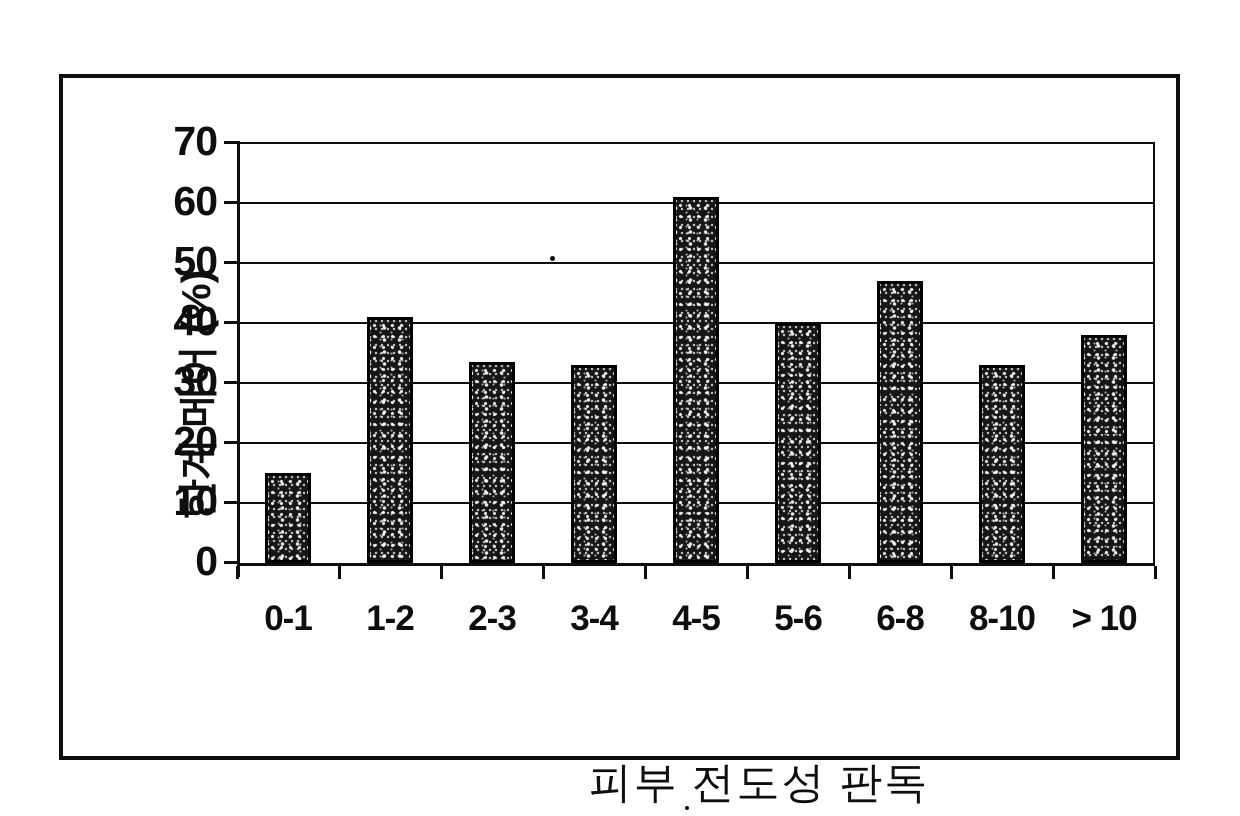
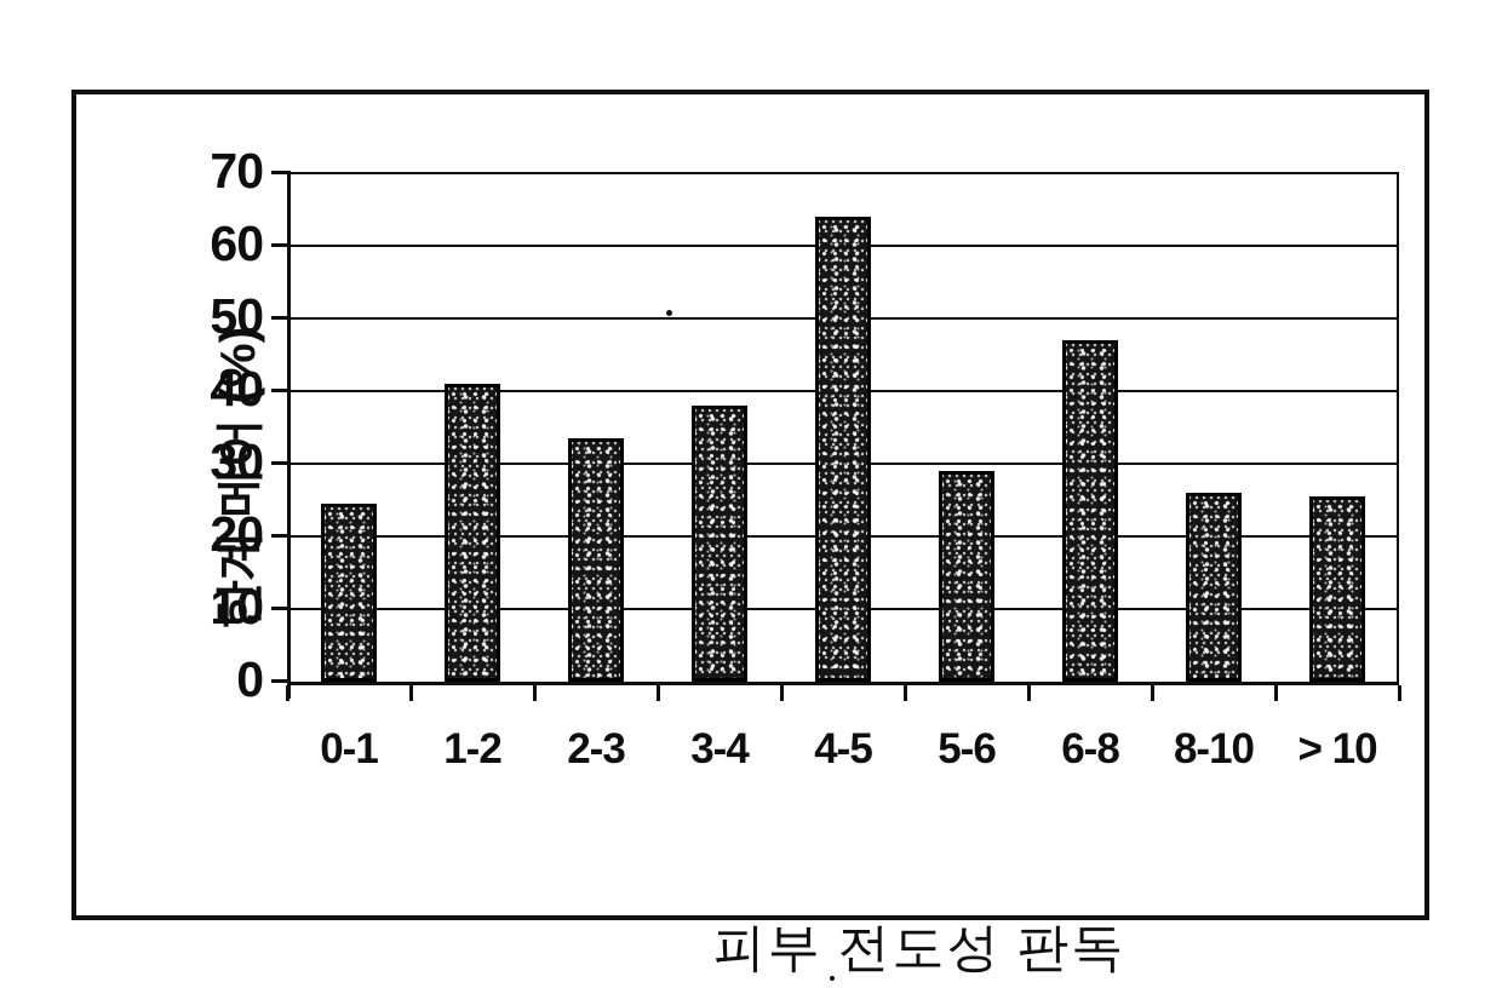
0-1: 15 -> 24
3-4: 33 -> 38
4-5: 61 -> 64
5-6: 40 -> 29
8-10: 33 -> 26
> 10: 38 -> 26
